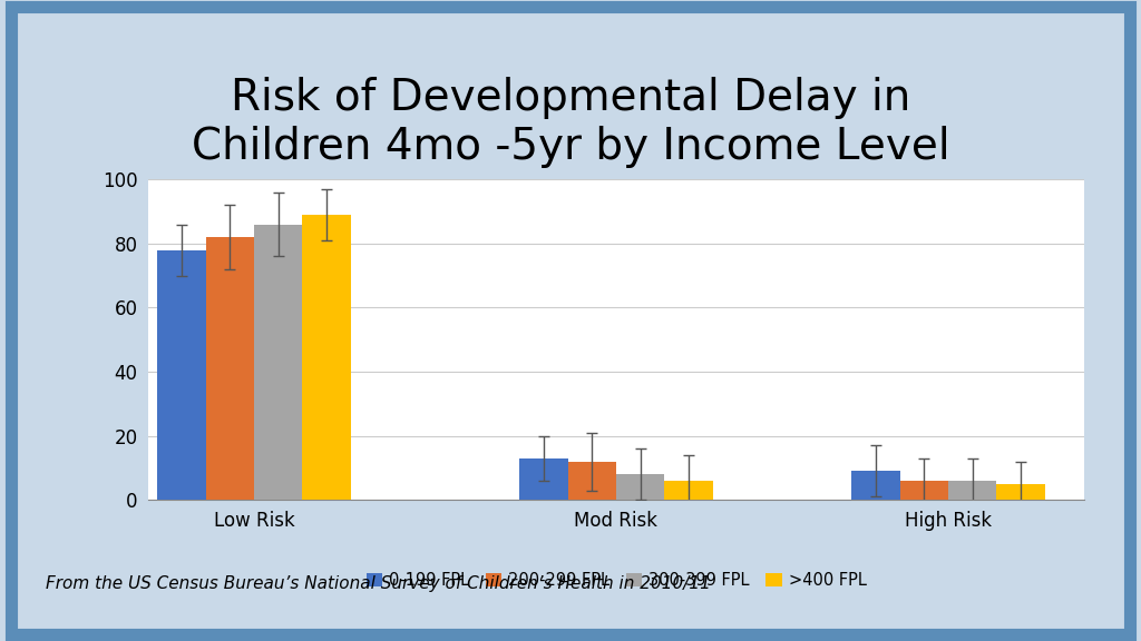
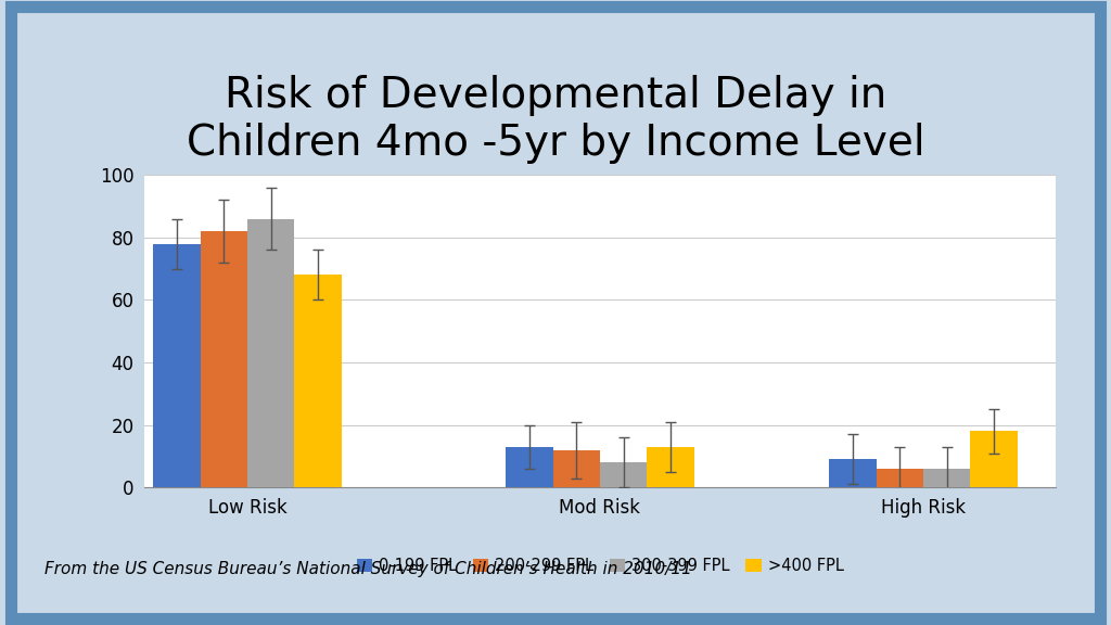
>400 FPL/Low Risk: 89 -> 68
>400 FPL/Mod Risk: 6 -> 13
>400 FPL/High Risk: 5 -> 18
